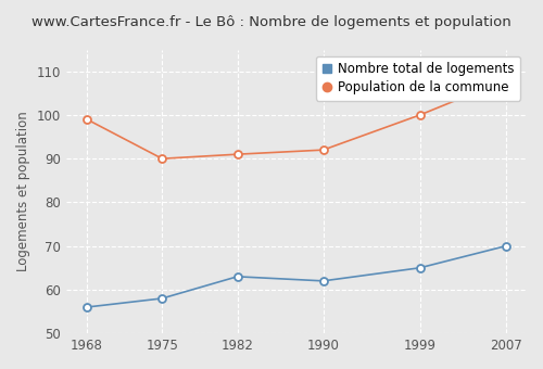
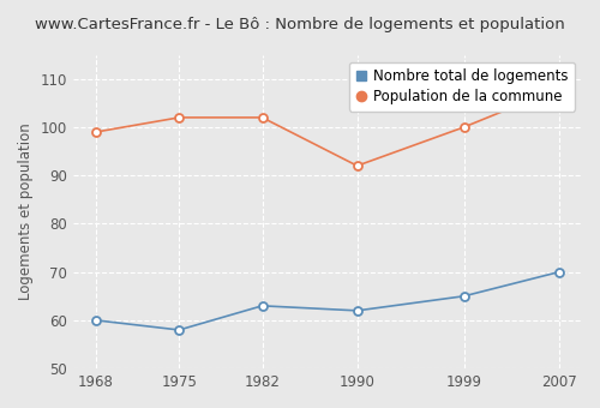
Nombre total de logements/1968: 56 -> 60
Population de la commune/1975: 90 -> 102
Population de la commune/1982: 91 -> 102
